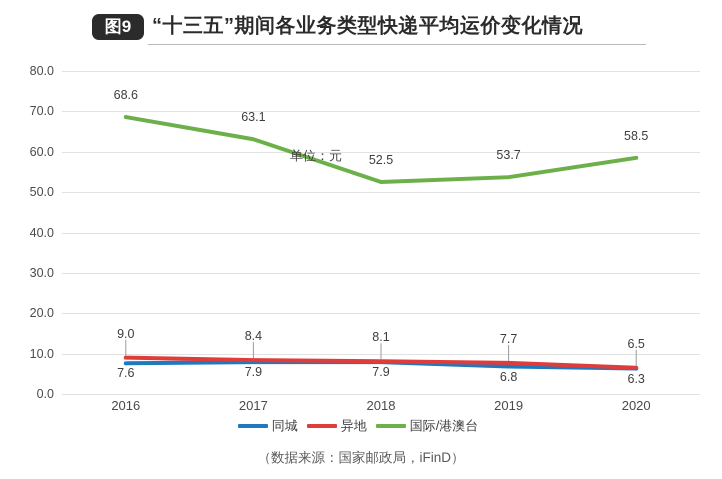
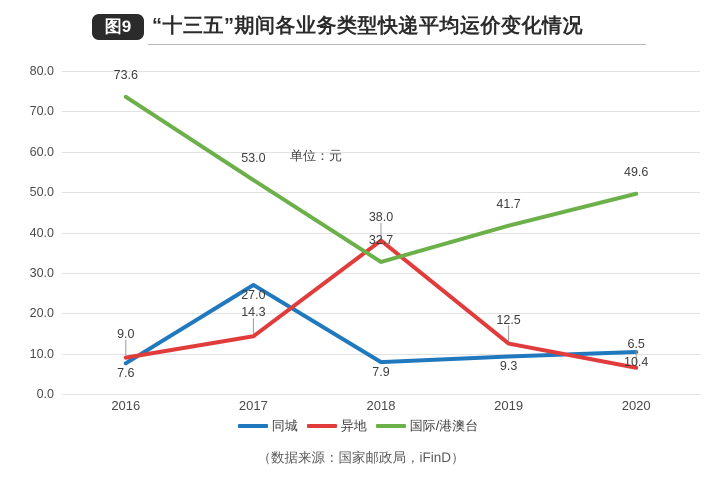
国际/港澳台/2016: 68.6 -> 73.6
同城/2017: 7.9 -> 27.0
异地/2017: 8.4 -> 14.3
国际/港澳台/2017: 63.1 -> 53.0
异地/2018: 8.1 -> 38.0
国际/港澳台/2018: 52.5 -> 32.7
同城/2019: 6.8 -> 9.3
异地/2019: 7.7 -> 12.5
国际/港澳台/2019: 53.7 -> 41.7
同城/2020: 6.3 -> 10.4
国际/港澳台/2020: 58.5 -> 49.6
